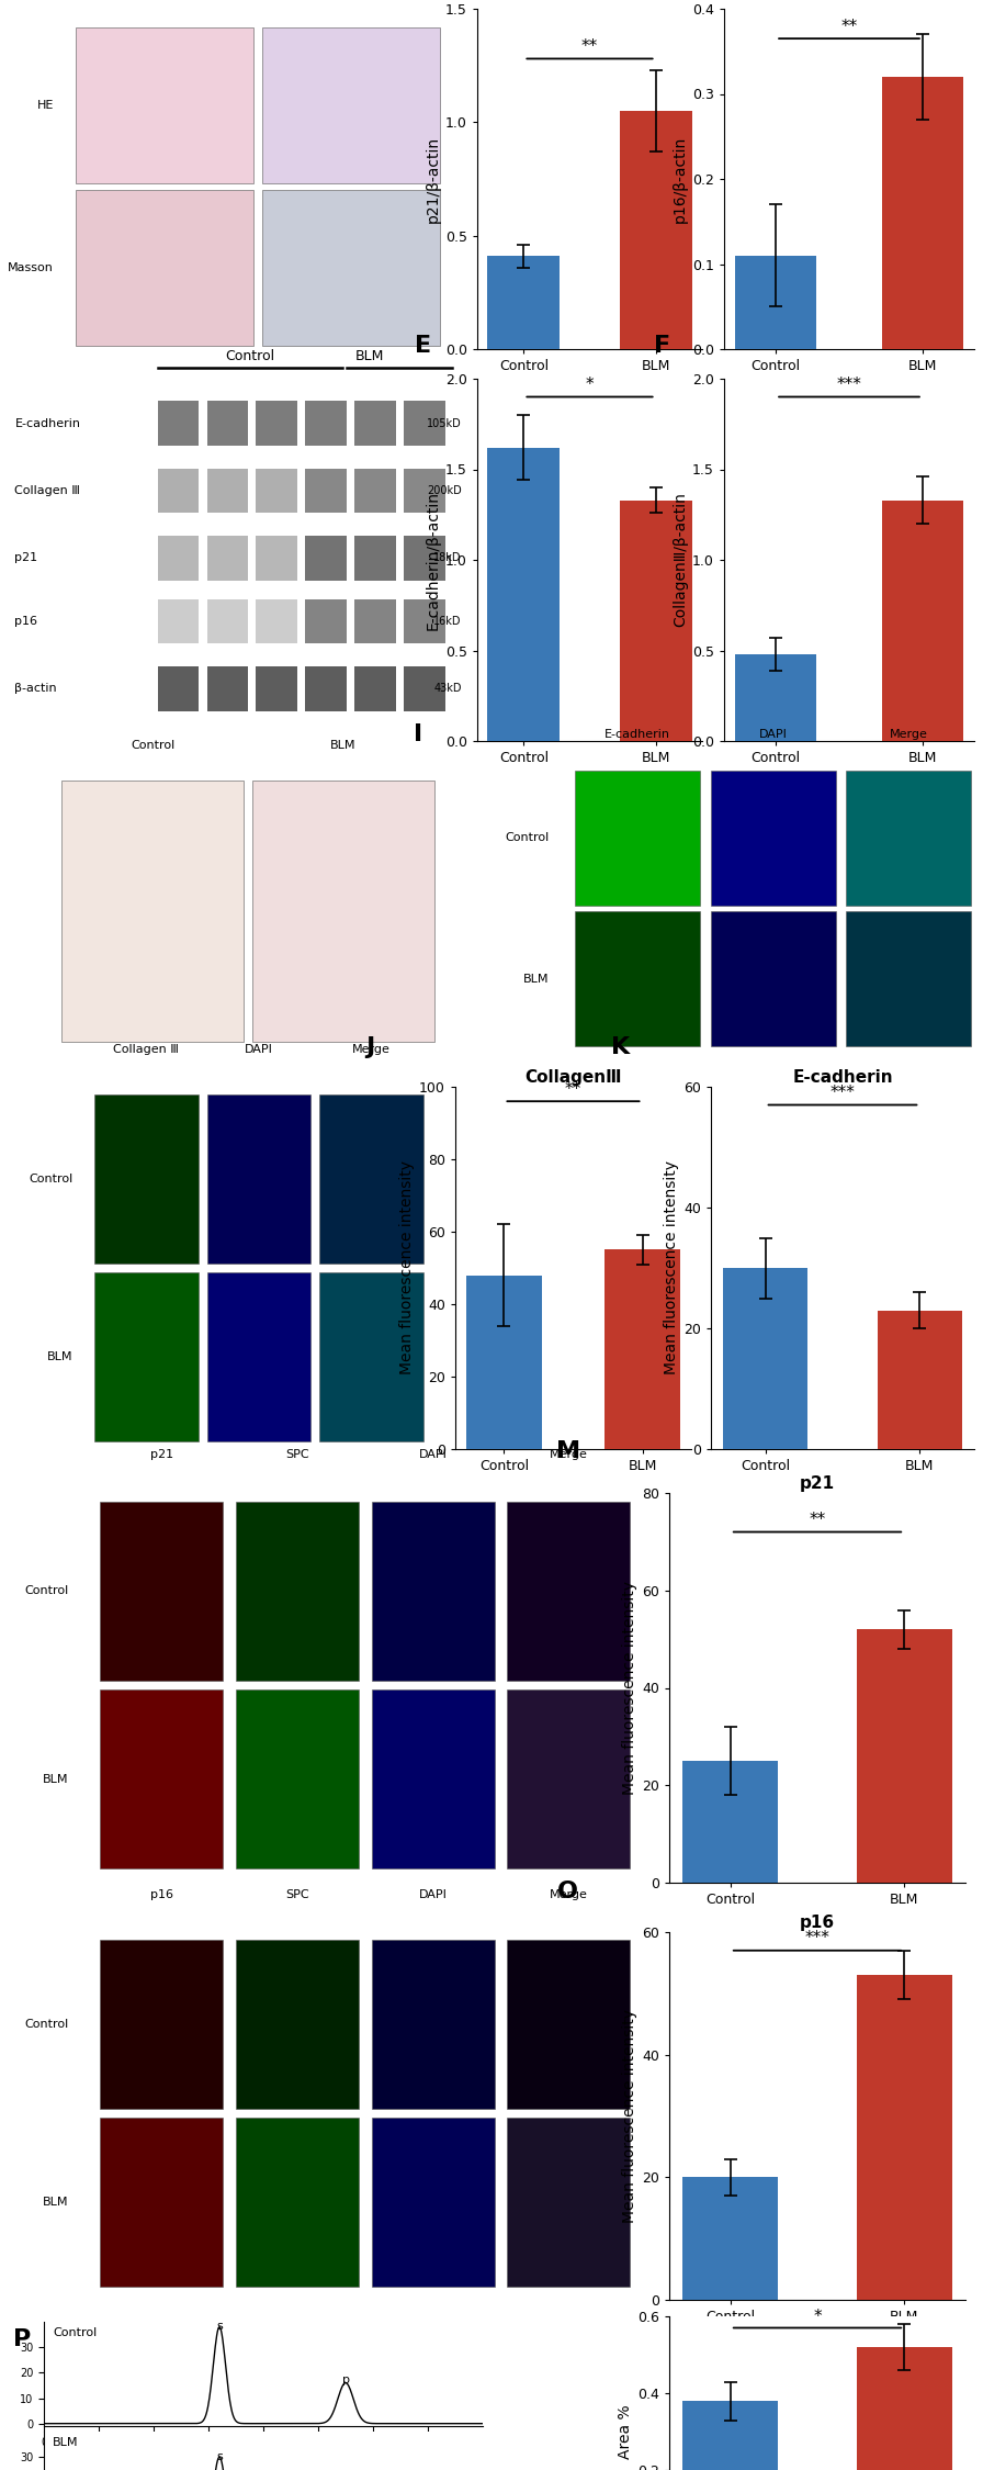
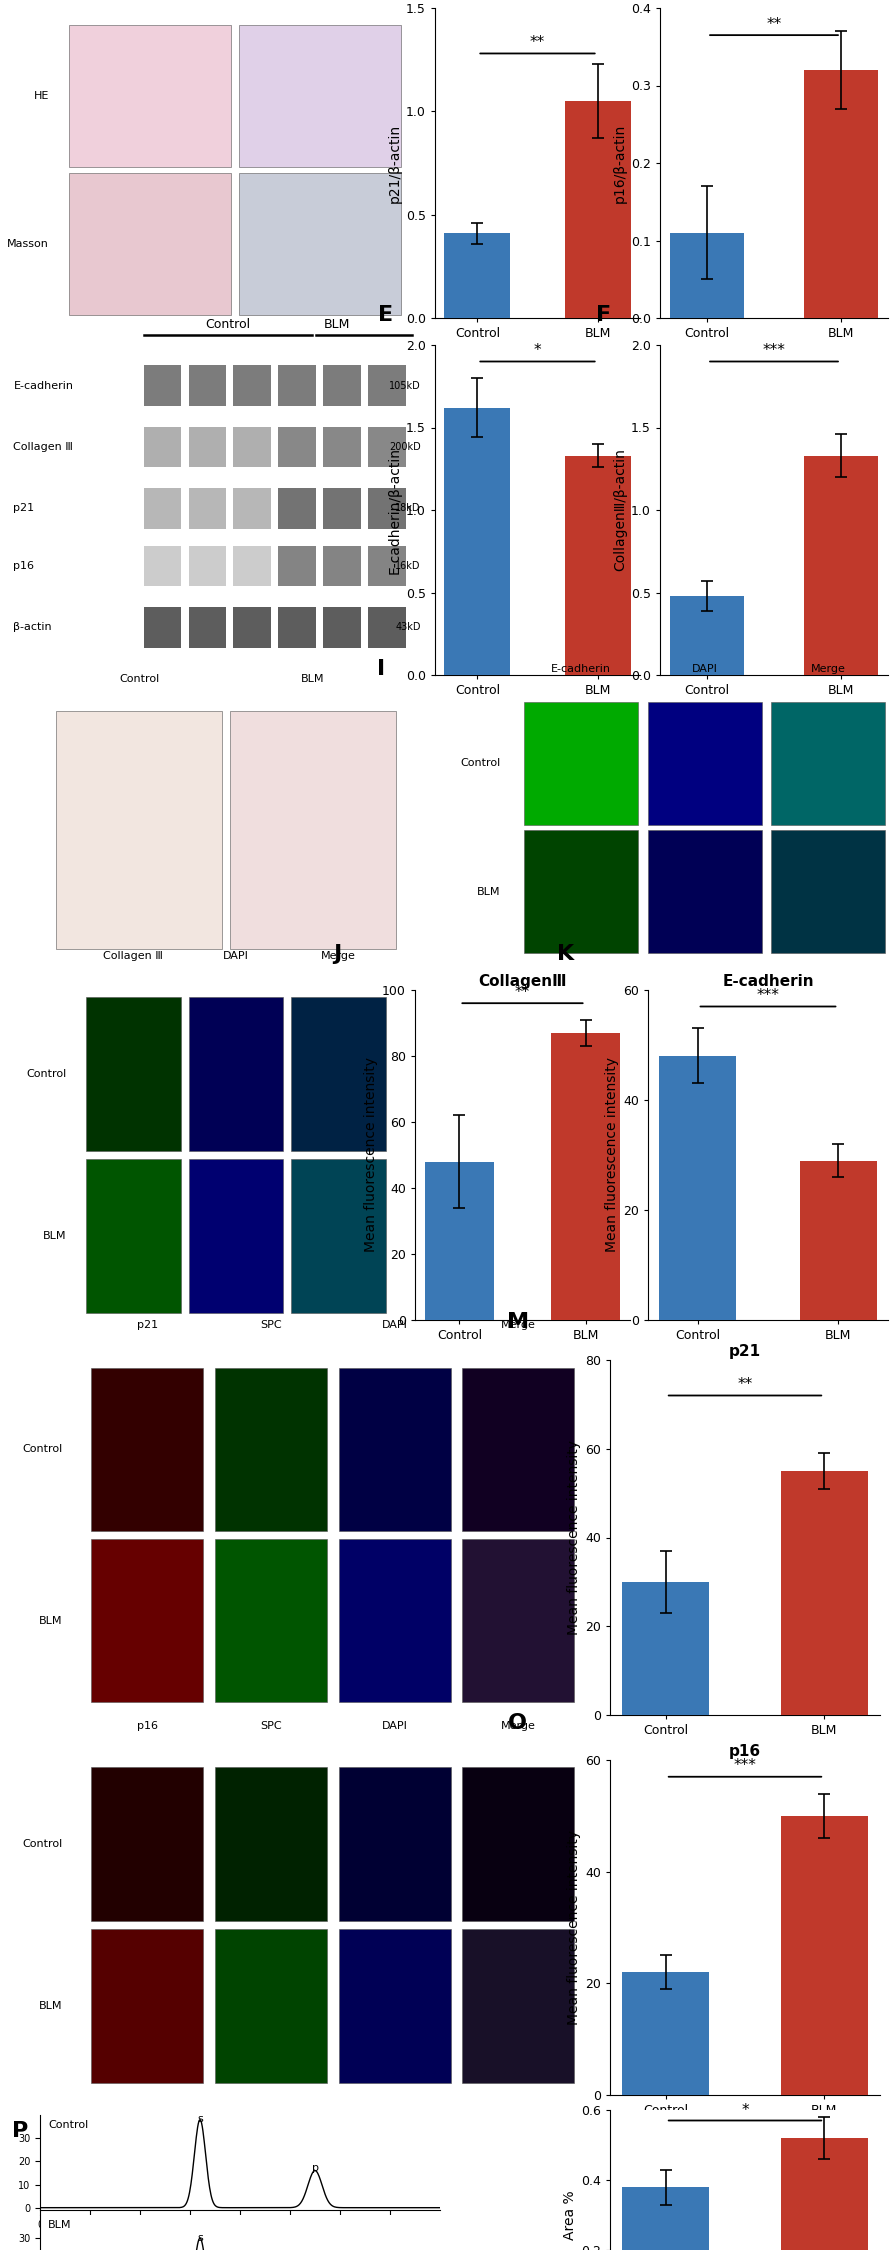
CollagenⅢ/BLM: 55 -> 87
E-cadherin/Control: 30 -> 48
E-cadherin/BLM: 23 -> 29
p21/Control: 25 -> 30
p21/BLM: 52 -> 55
p16/Control: 20 -> 22
p16/BLM: 53 -> 50
